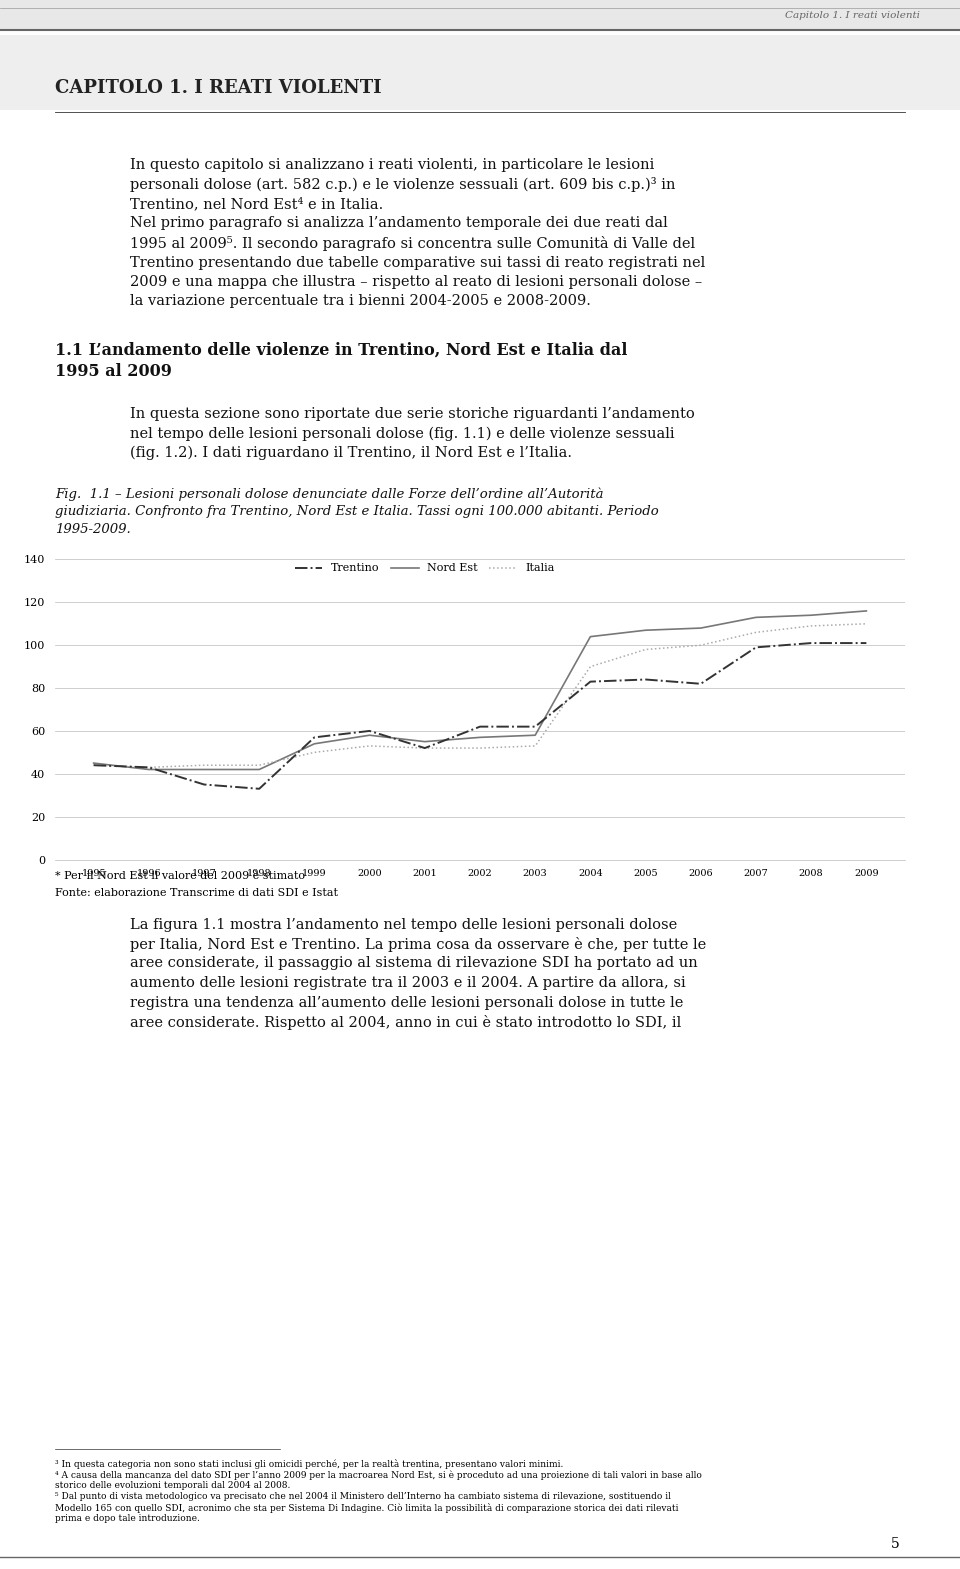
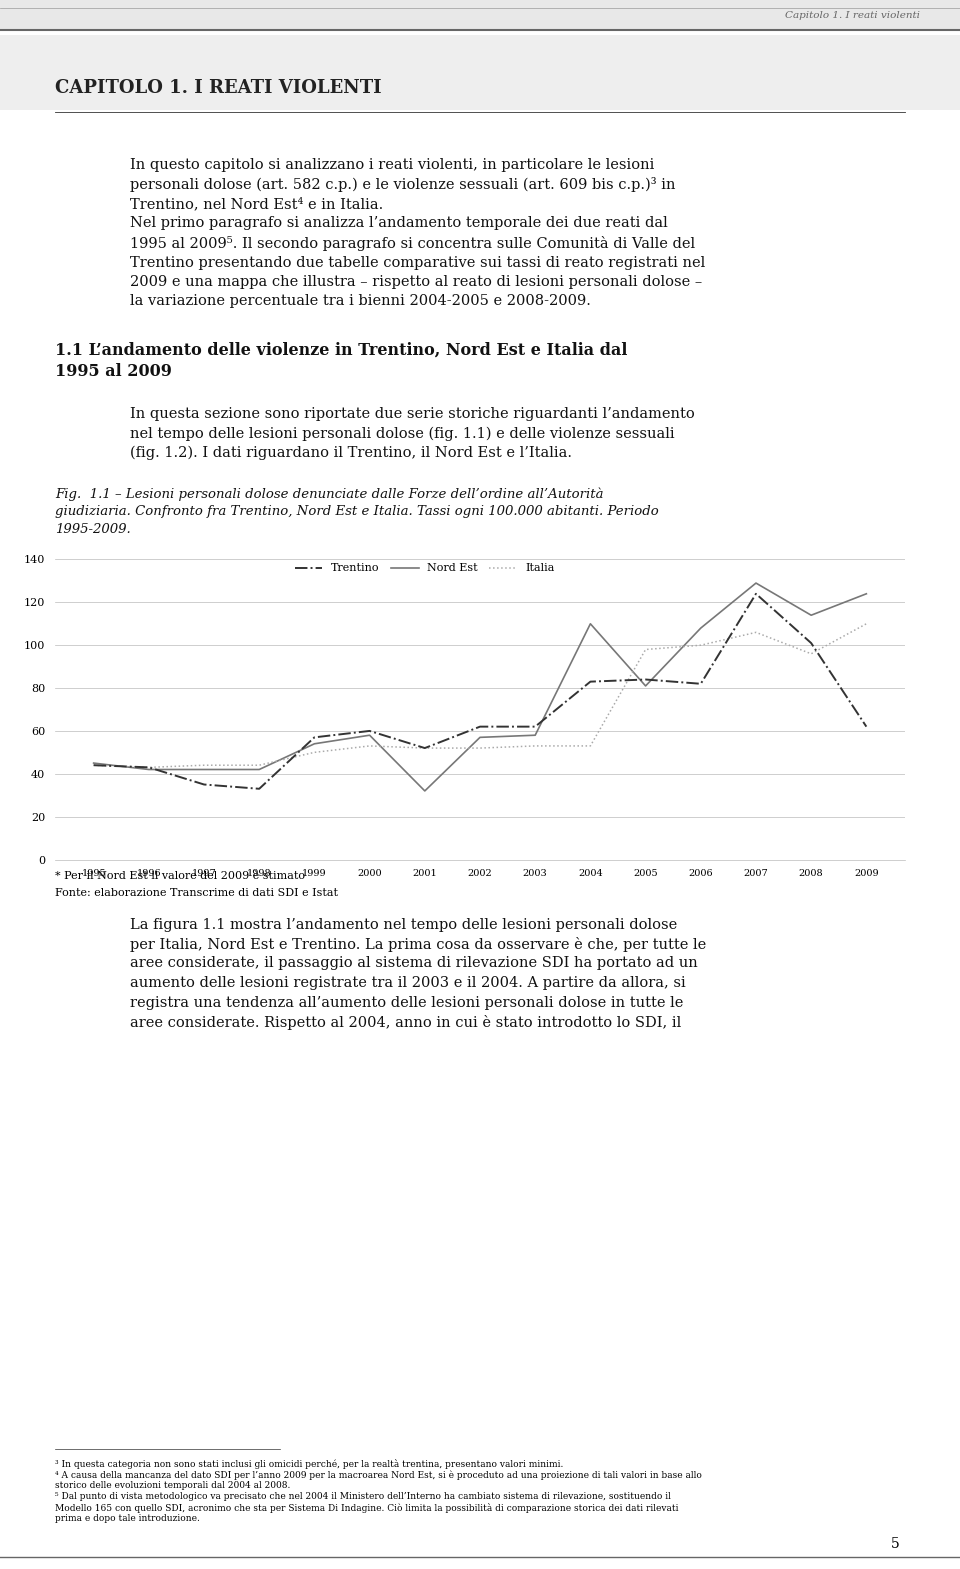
Nord Est/2001: 55 -> 32
Nord Est/2004: 104 -> 110
Italia/2004: 90 -> 53
Nord Est/2005: 107 -> 81
Trentino/2007: 99 -> 124
Nord Est/2007: 113 -> 129
Italia/2008: 109 -> 96
Trentino/2009: 101 -> 62
Nord Est/2009: 116 -> 124
